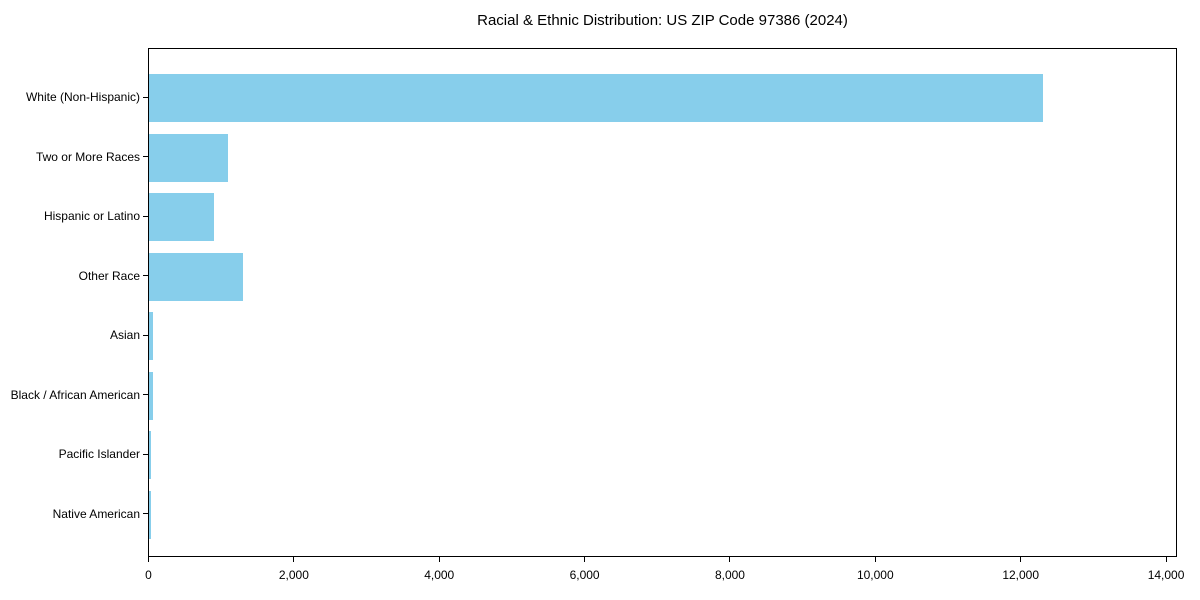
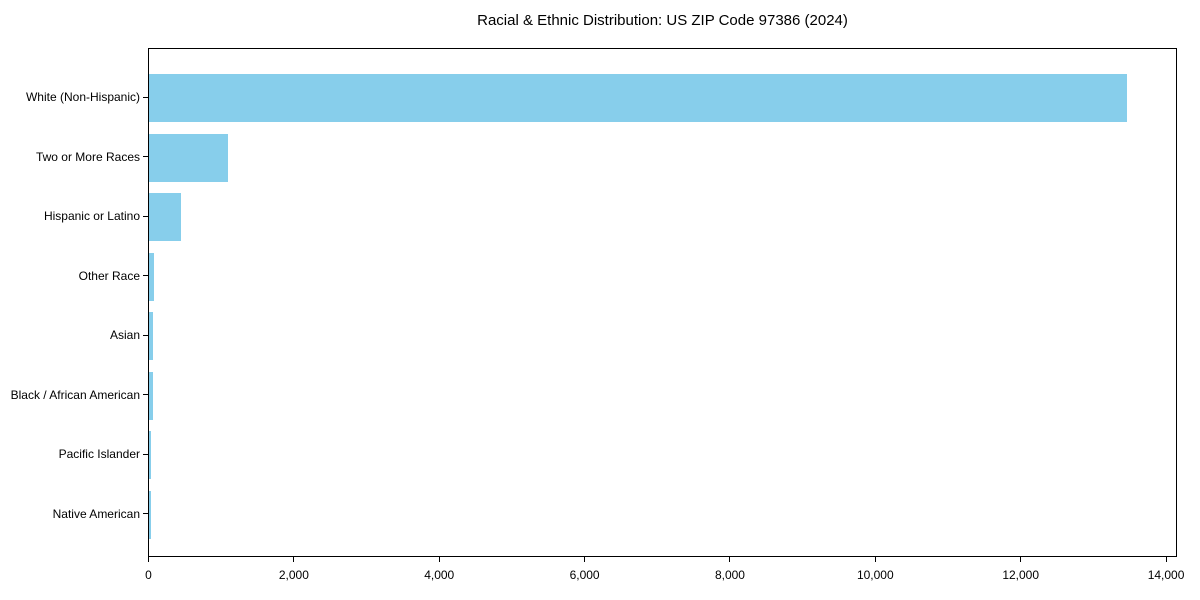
White (Non-Hispanic): 12300 -> 13400
Hispanic or Latino: 900 -> 400
Other Race: 1300 -> 100
